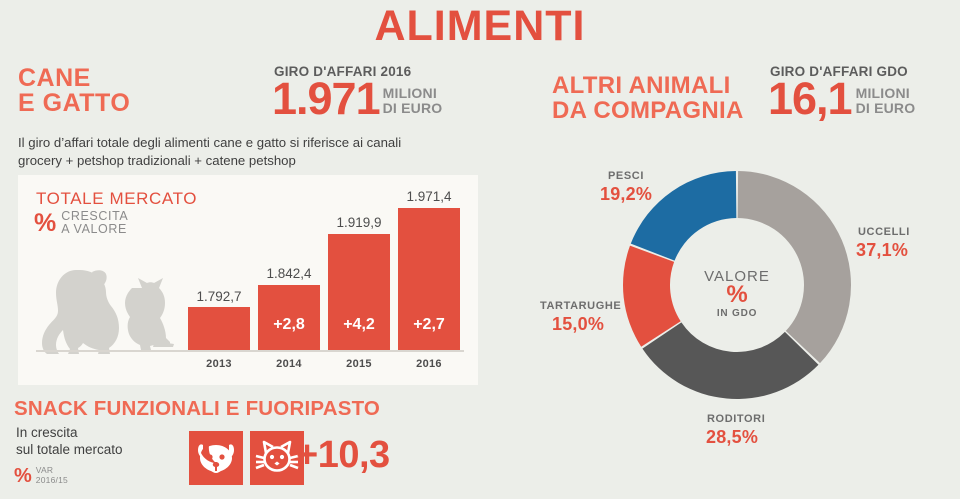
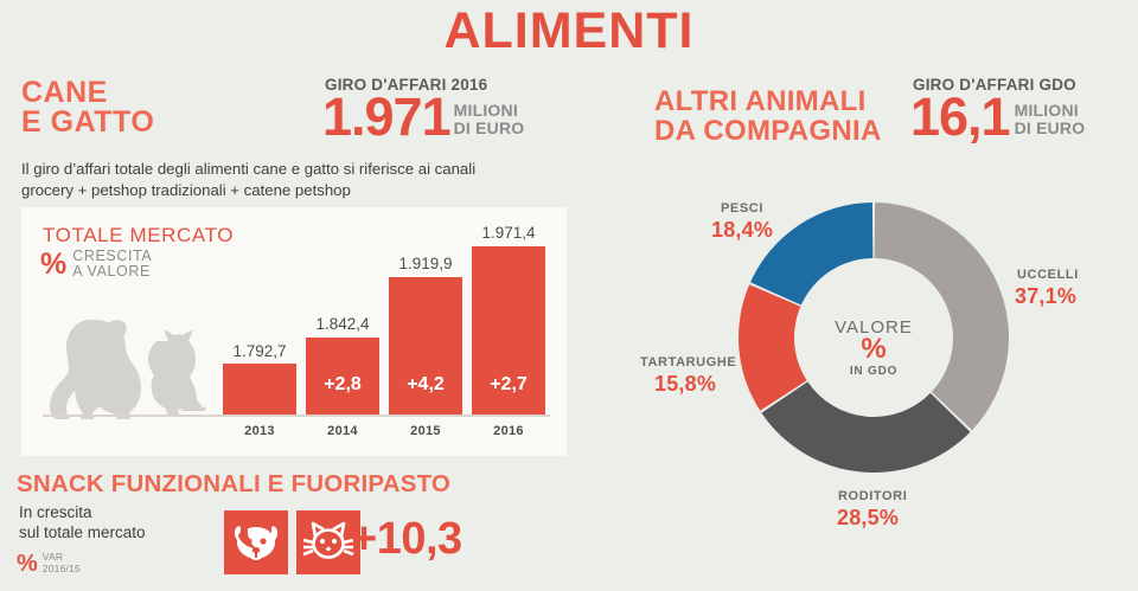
VALORE % IN GDO/TARTARUGHE: 15,0% -> 15,8%
VALORE % IN GDO/PESCI: 19,2% -> 18,4%
